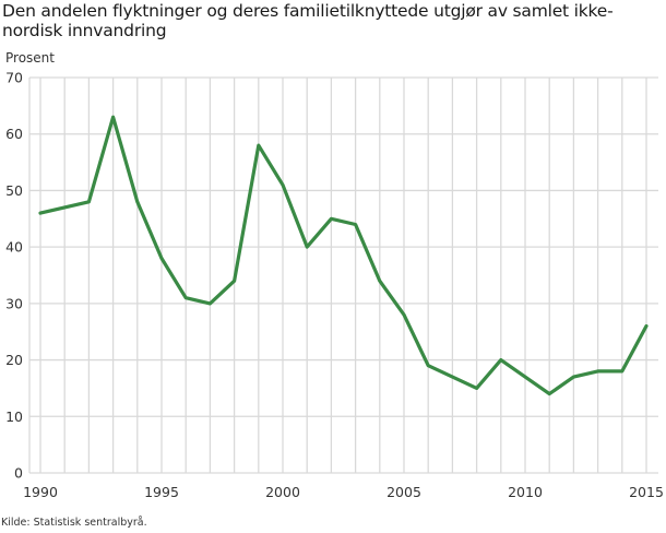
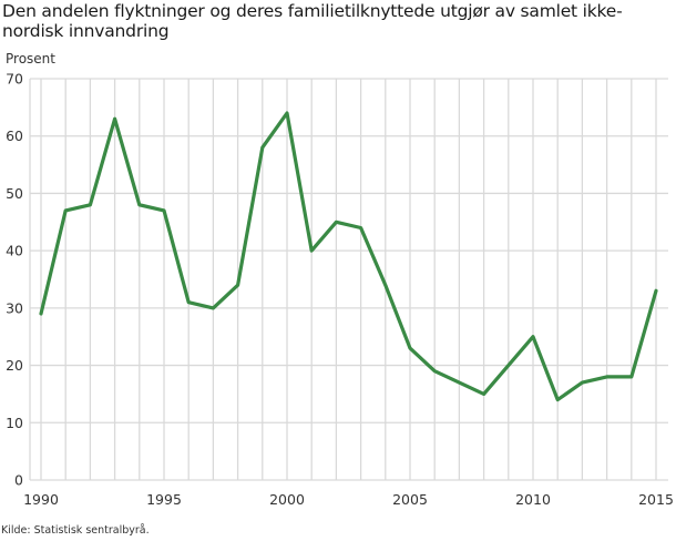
1990: 46 -> 29
1995: 38 -> 47
2000: 51 -> 64
2005: 28 -> 23
2010: 17 -> 25
2015: 26 -> 33
